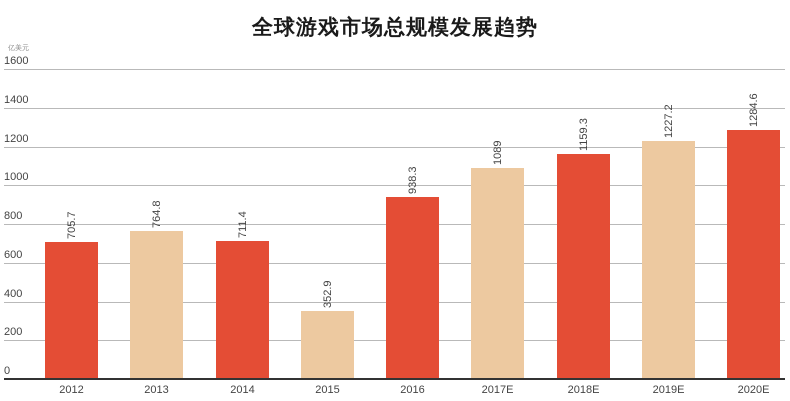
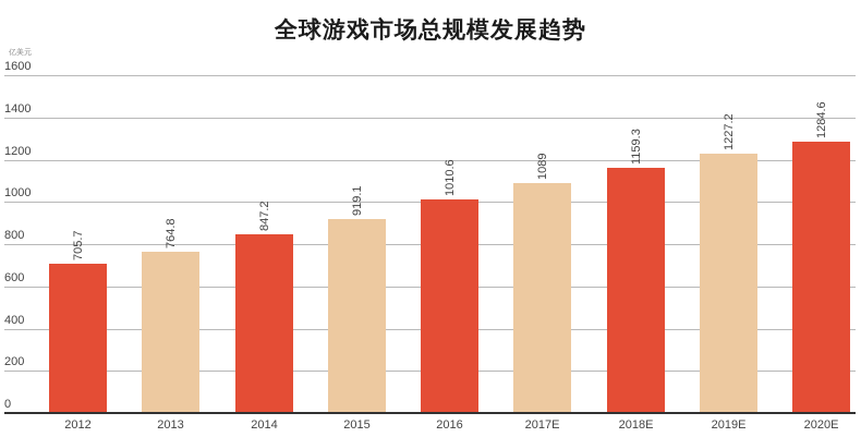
2014: 711.4 -> 847.2
2015: 352.9 -> 919.1
2016: 938.3 -> 1010.6
